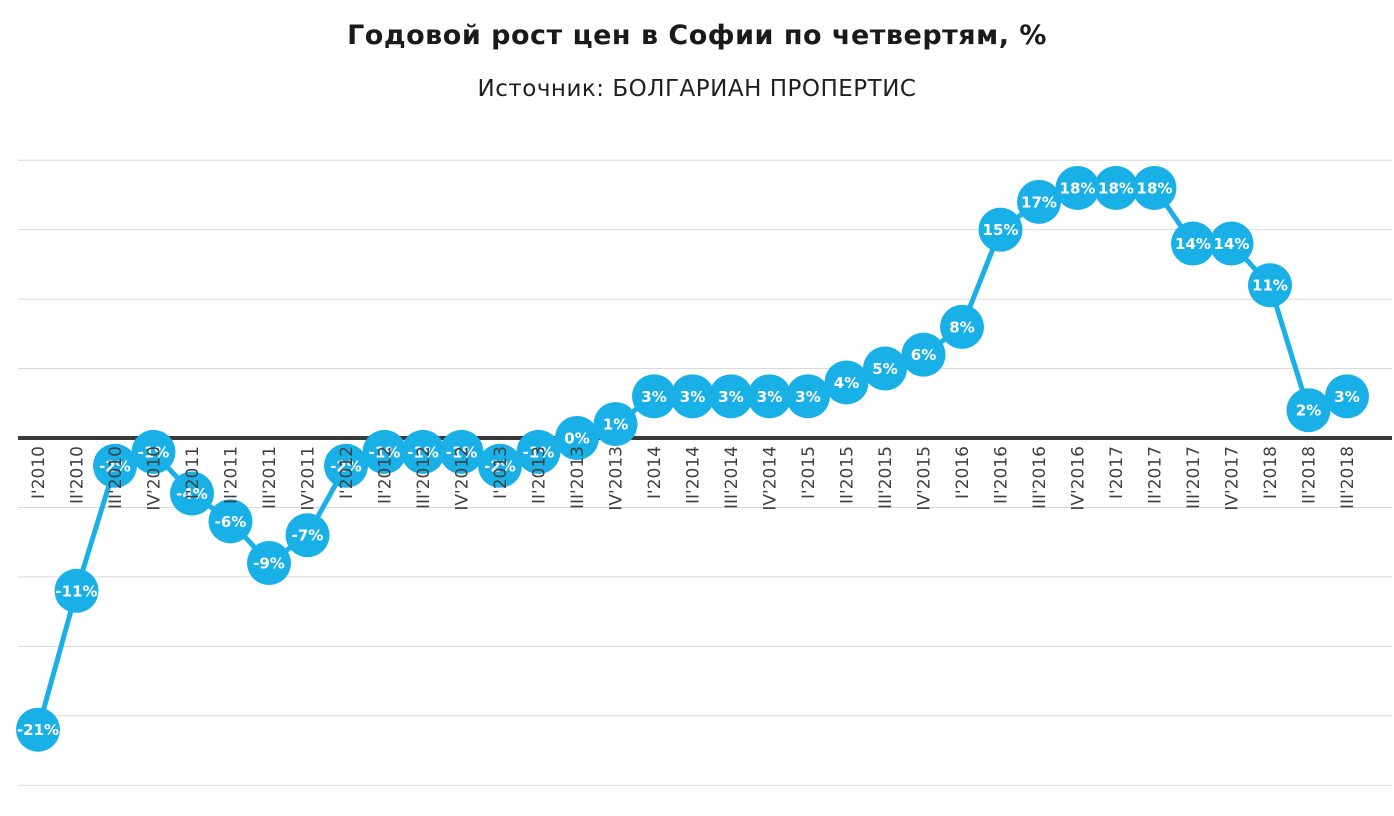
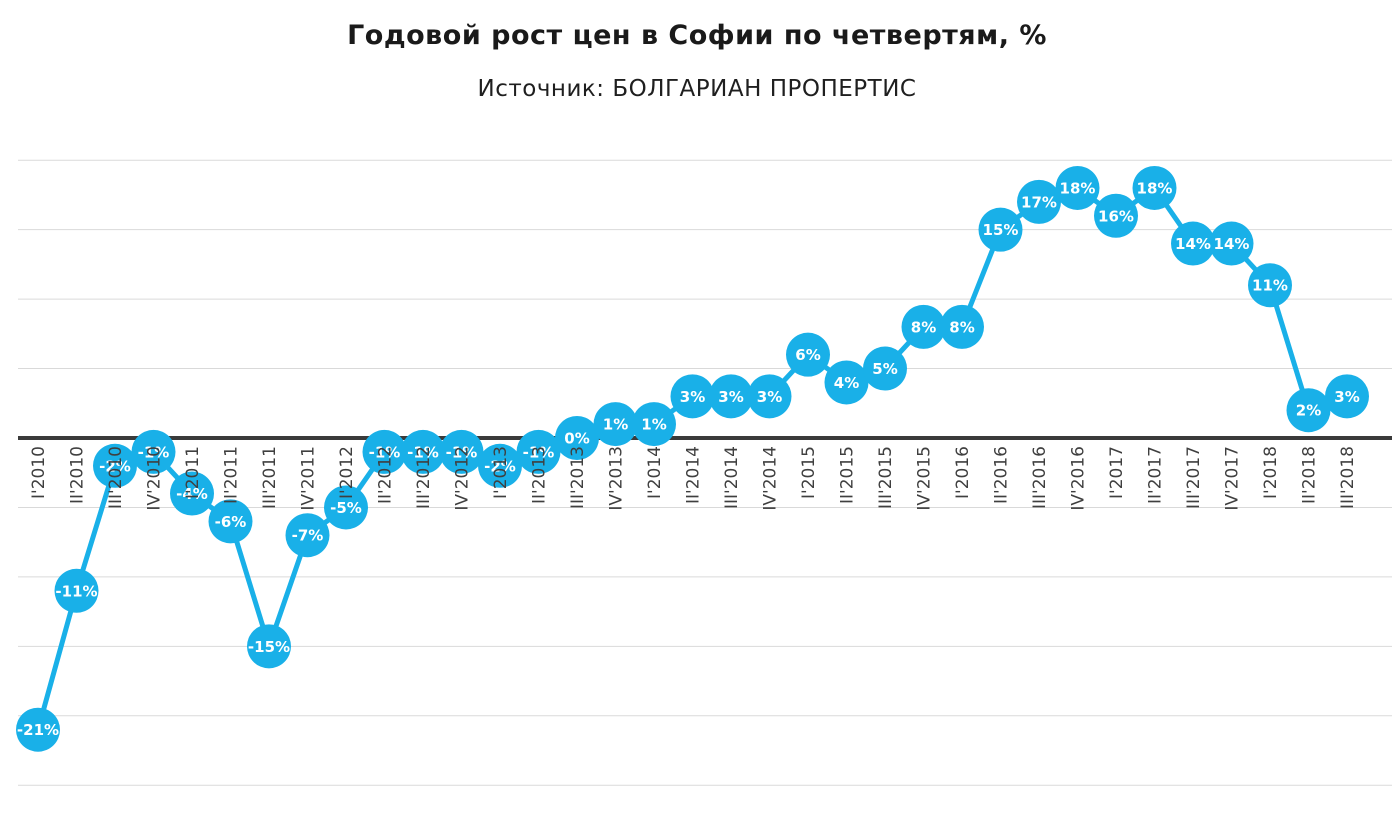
III'2011: -9% -> -15%
I'2012: -2% -> -5%
I'2014: 3% -> 1%
I'2015: 3% -> 6%
IV'2015: 6% -> 8%
I'2017: 18% -> 16%
